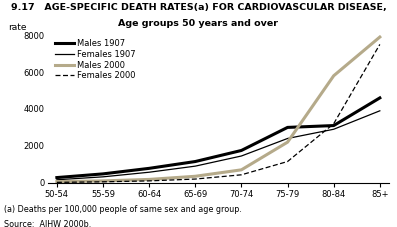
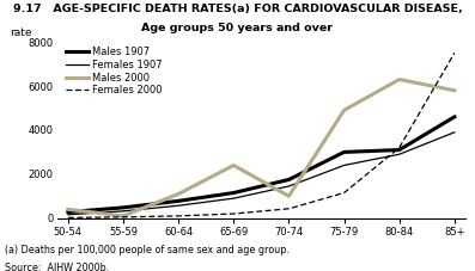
Males 2000/50-54: 100 -> 400
Males 2000/60-64: 200 -> 1100
Males 2000/65-69: 400 -> 2400
Males 2000/70-74: 700 -> 1000
Males 2000/75-79: 2200 -> 4900
Males 2000/80-84: 5800 -> 6300
Males 2000/85+: 7900 -> 5800
